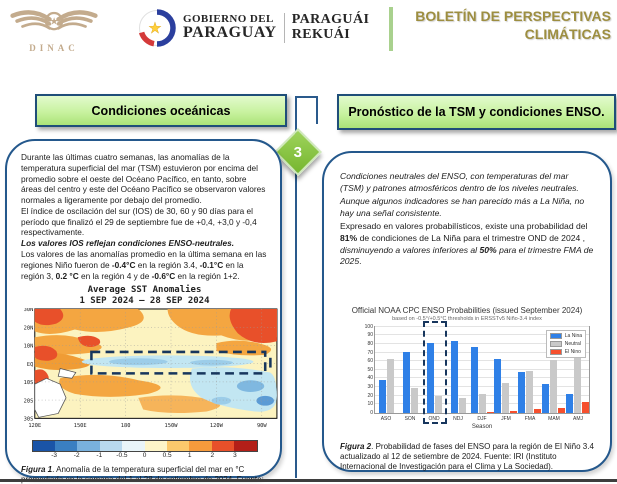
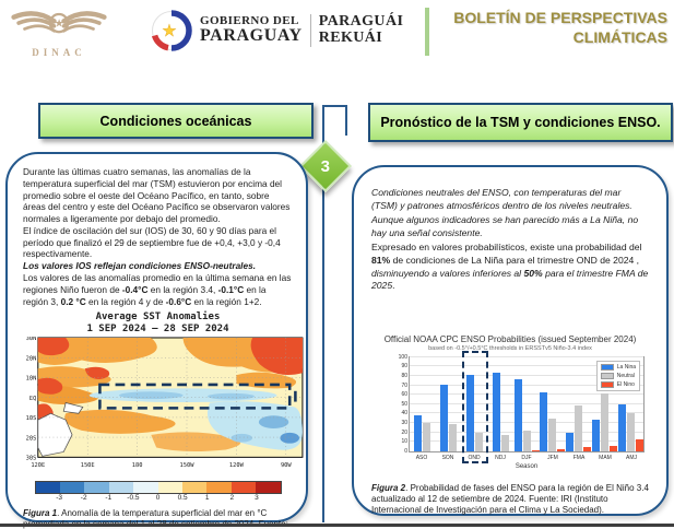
Neutral/ASO: 60 -> 30
La Nina/FMA: 50 -> 20
La Nina/AMJ: 20 -> 50
Neutral/AMJ: 70 -> 40
